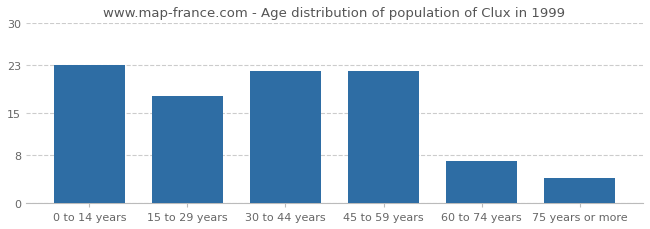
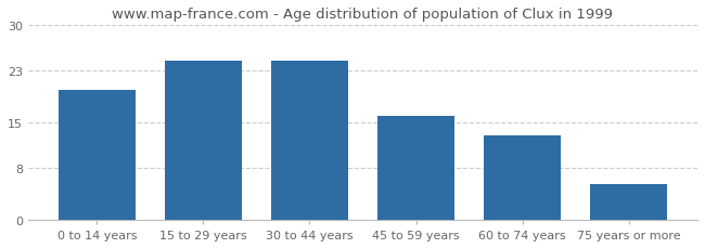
0 to 14 years: 23.0 -> 20.0
15 to 29 years: 17.8 -> 24.5
30 to 44 years: 22.0 -> 24.5
45 to 59 years: 22.0 -> 16.0
60 to 74 years: 7.0 -> 13.0
75 years or more: 4.2 -> 5.5
